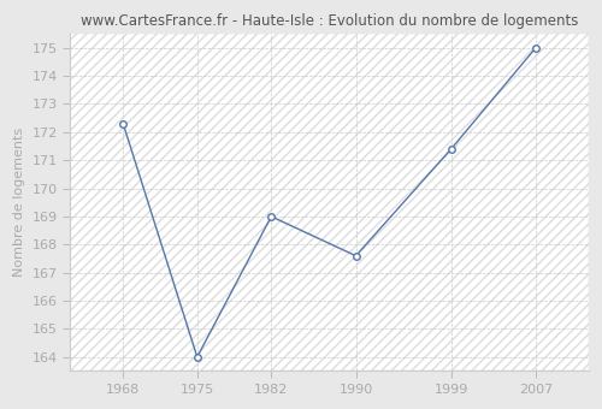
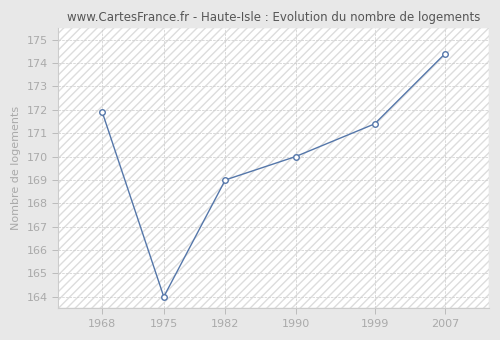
1968: 172.3 -> 171.9
1990: 167.6 -> 170.0
2007: 175.0 -> 174.4
